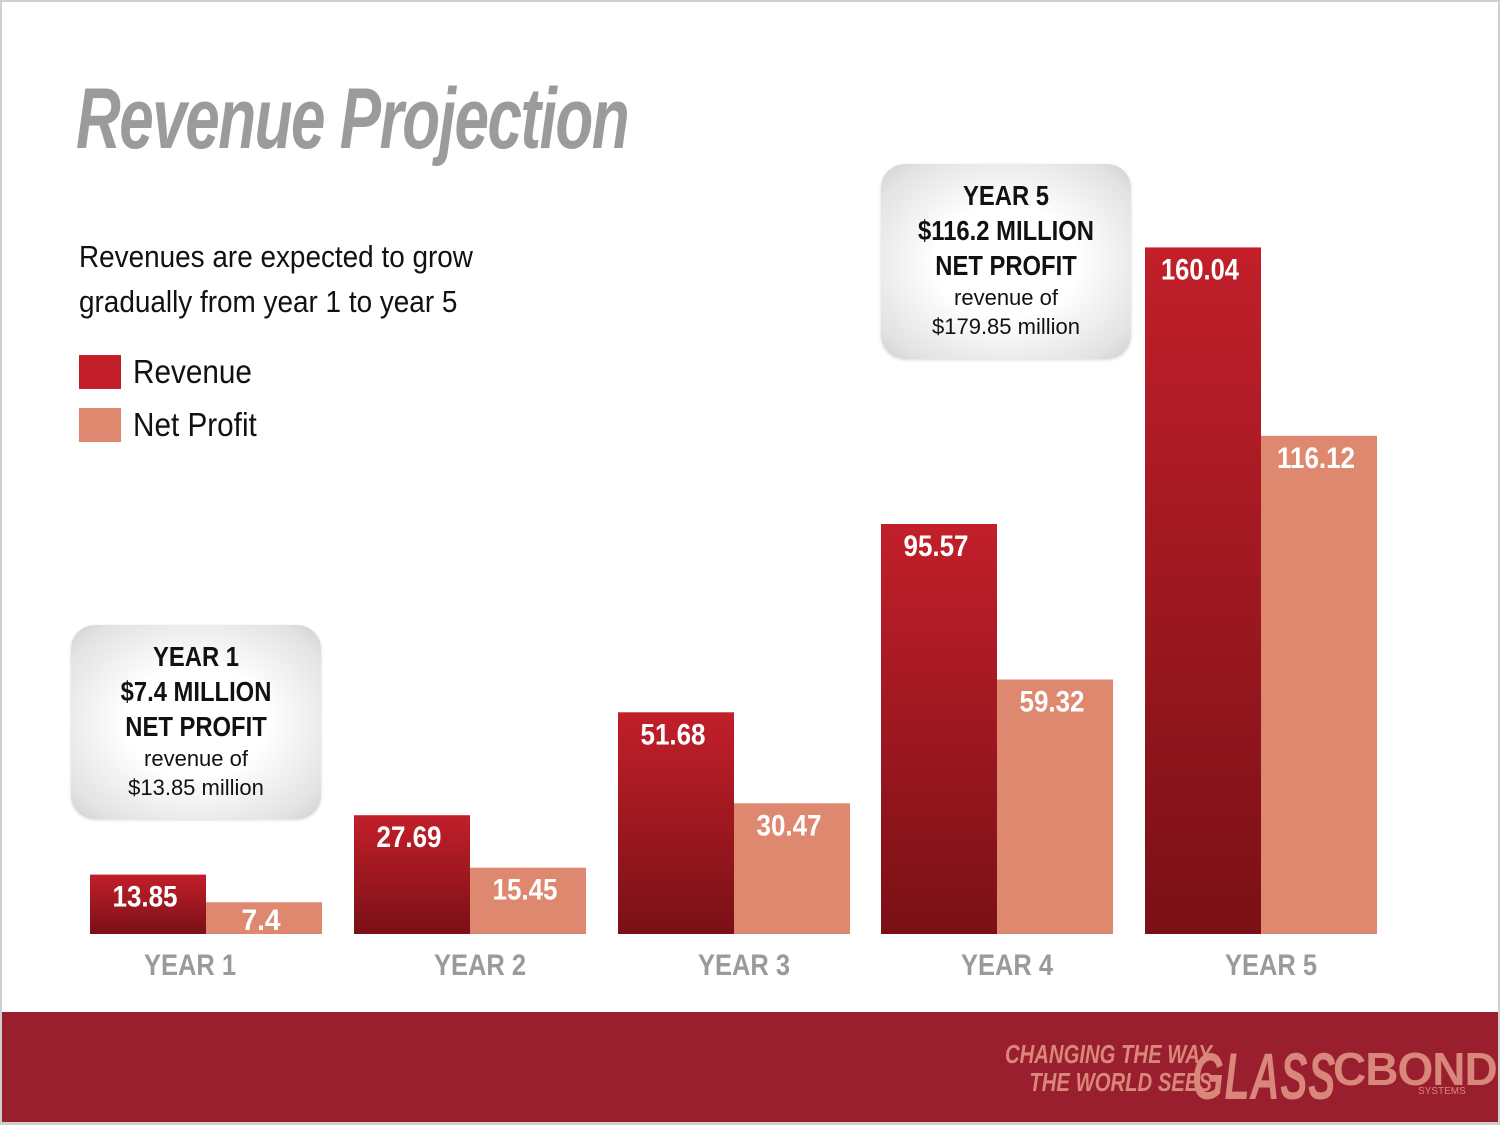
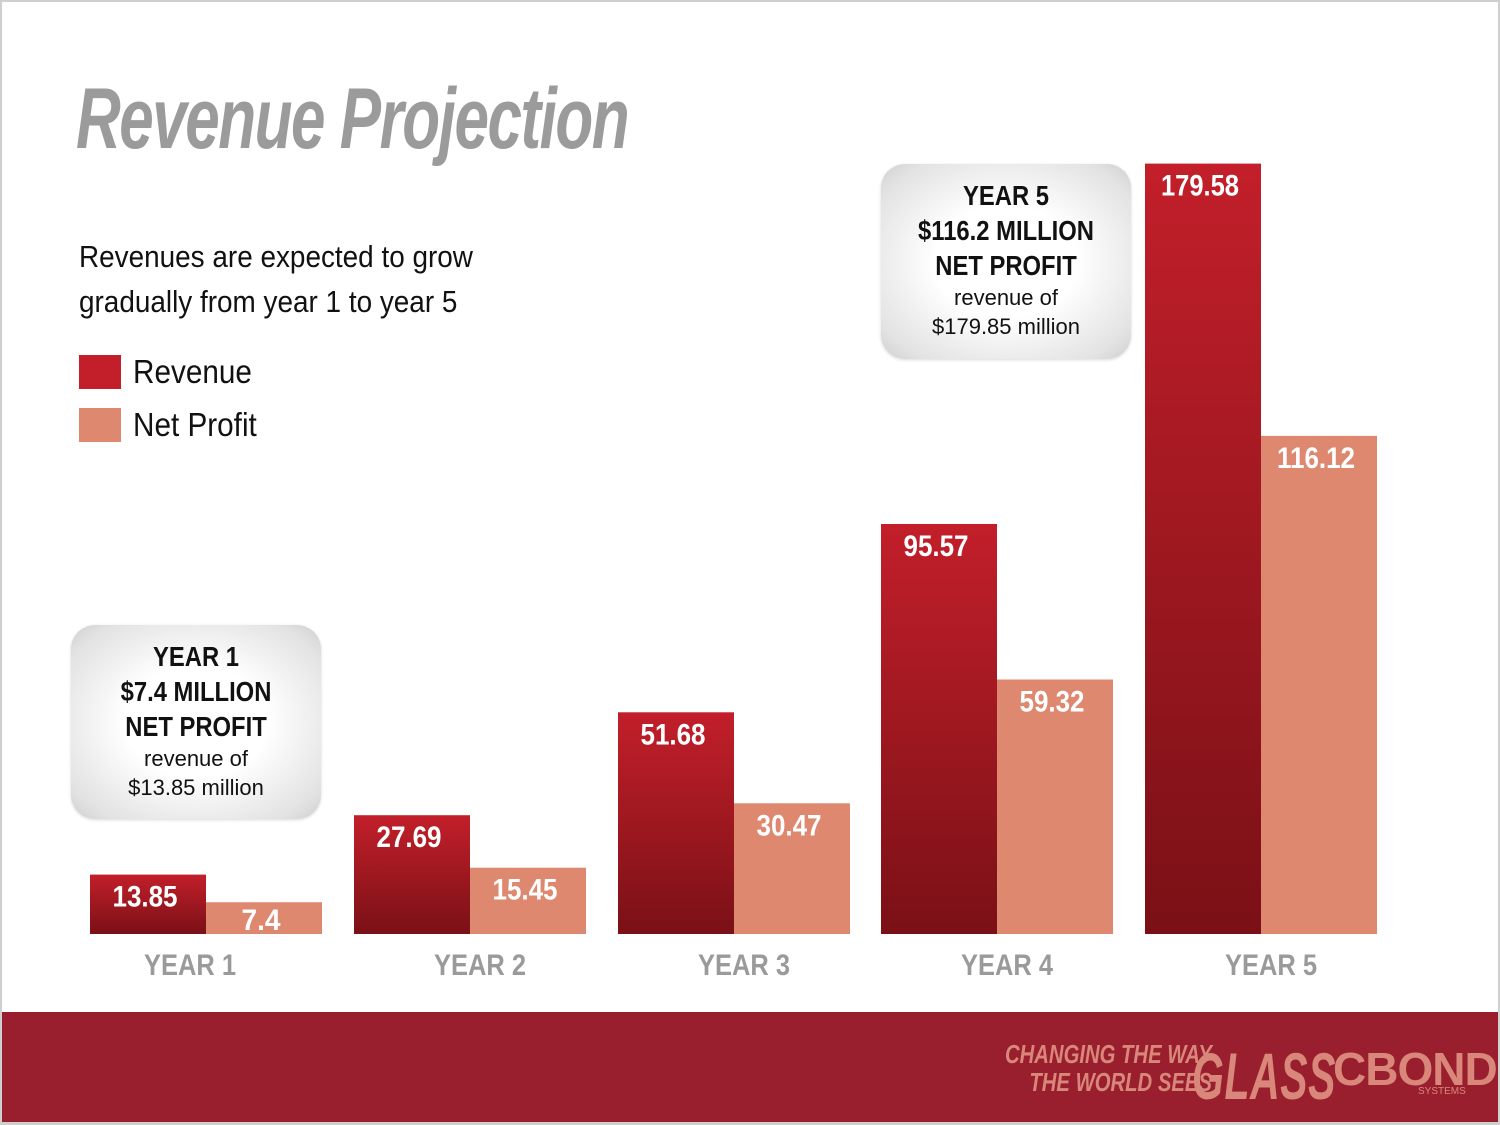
Revenue/YEAR 5: 160.04 -> 179.58
